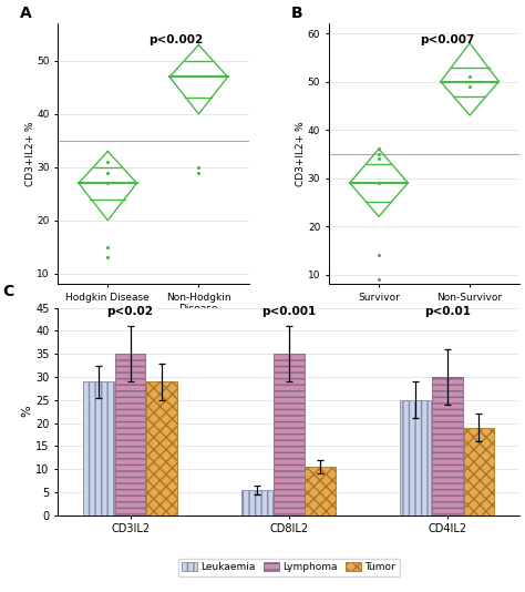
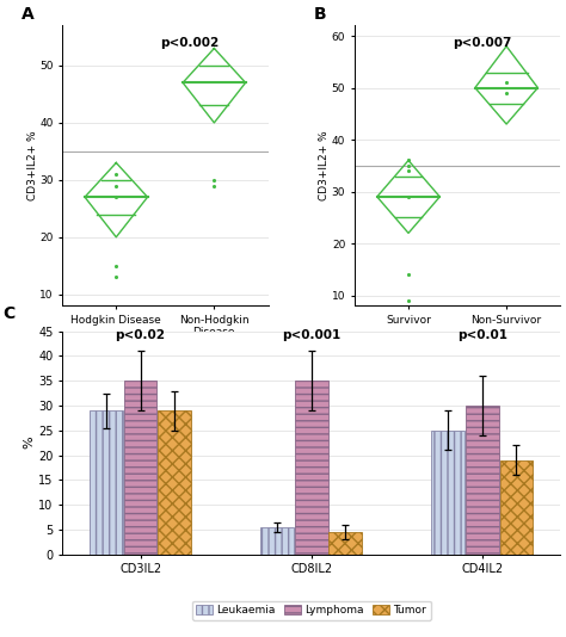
Tumor/CD8IL2: 10.5 -> 4.5
